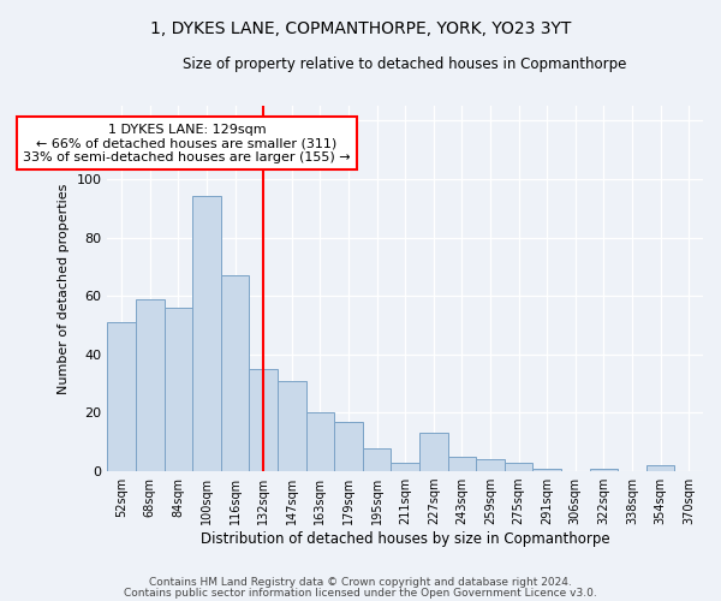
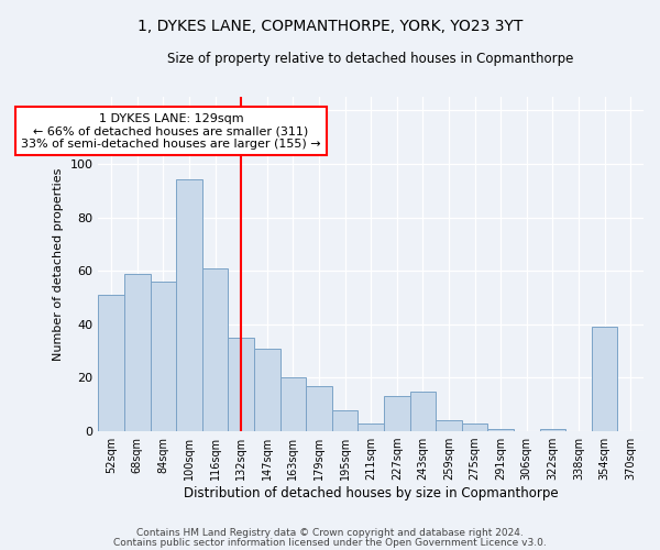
116sqm: 67 -> 61
243sqm: 5 -> 15
354sqm: 2 -> 39
